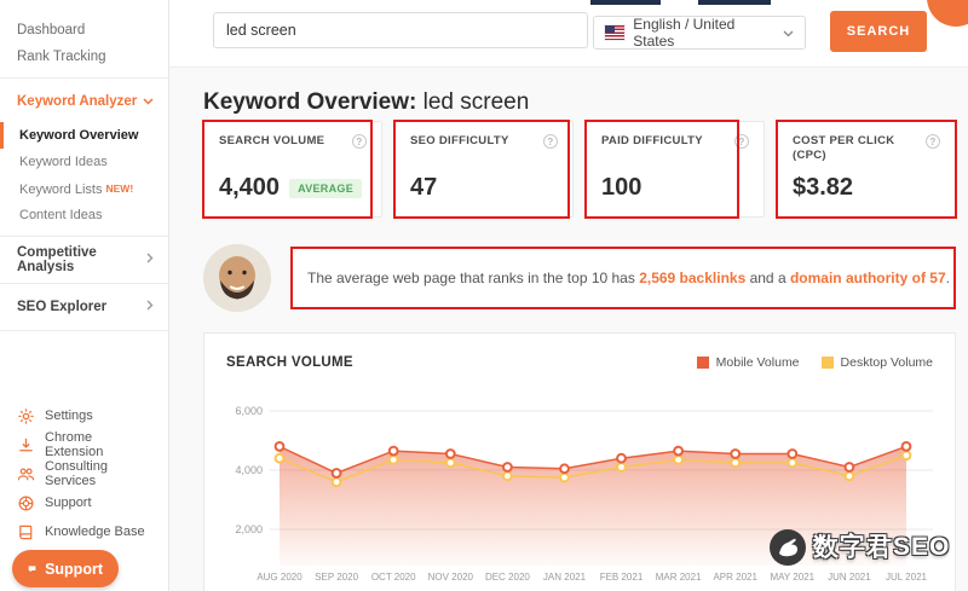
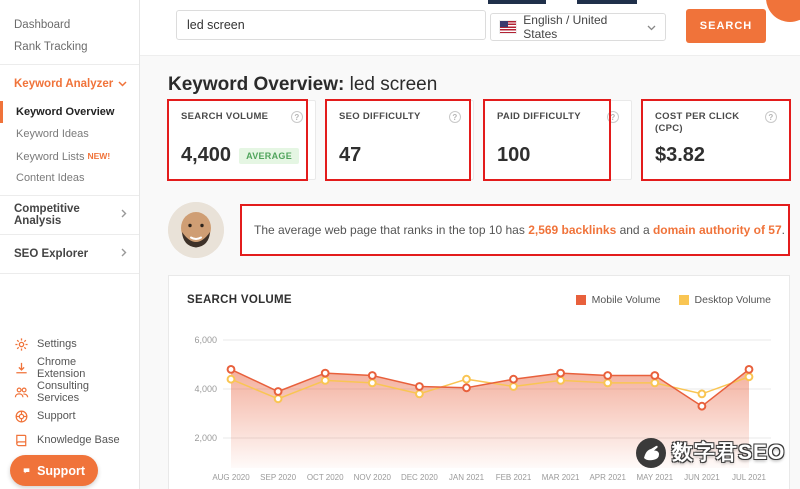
Desktop Volume/JAN 2021: 3800 -> 4400
Mobile Volume/JUN 2021: 4100 -> 3300
